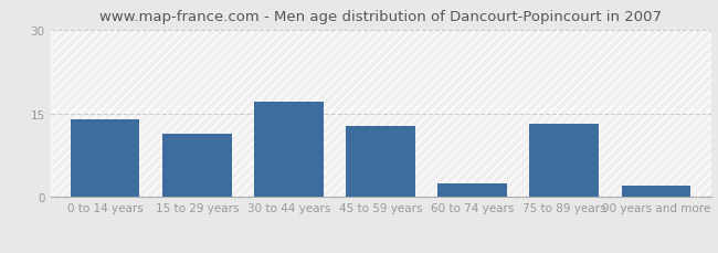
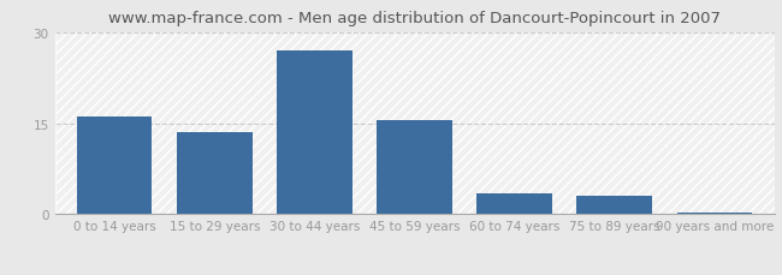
0 to 14 years: 14.0 -> 16.0
15 to 29 years: 11.4 -> 13.5
30 to 44 years: 17.0 -> 27.0
45 to 59 years: 12.8 -> 15.5
60 to 74 years: 2.4 -> 3.5
75 to 89 years: 13.2 -> 3.0
90 years and more: 2.0 -> 0.2
